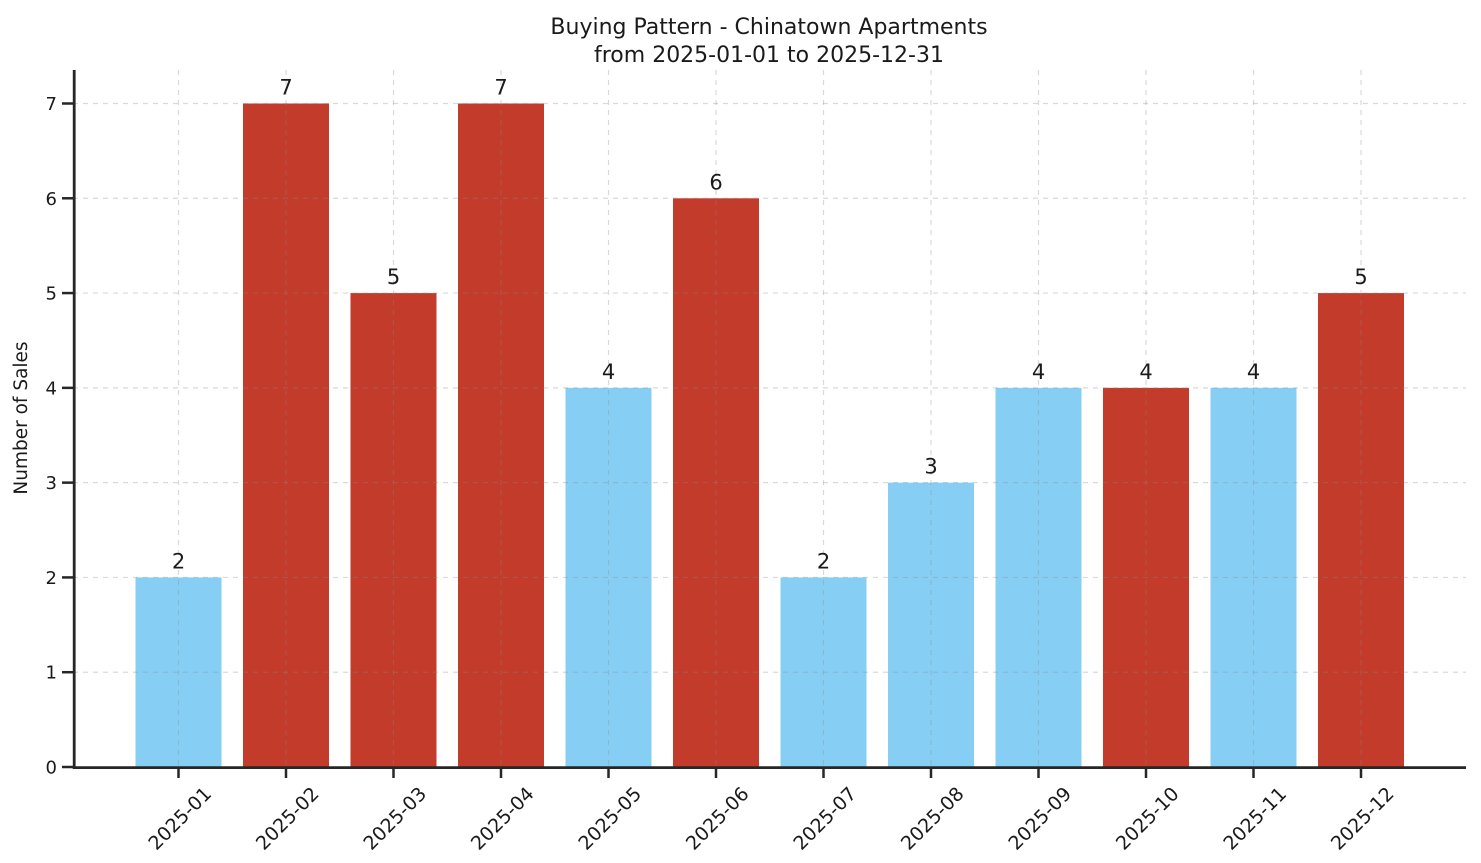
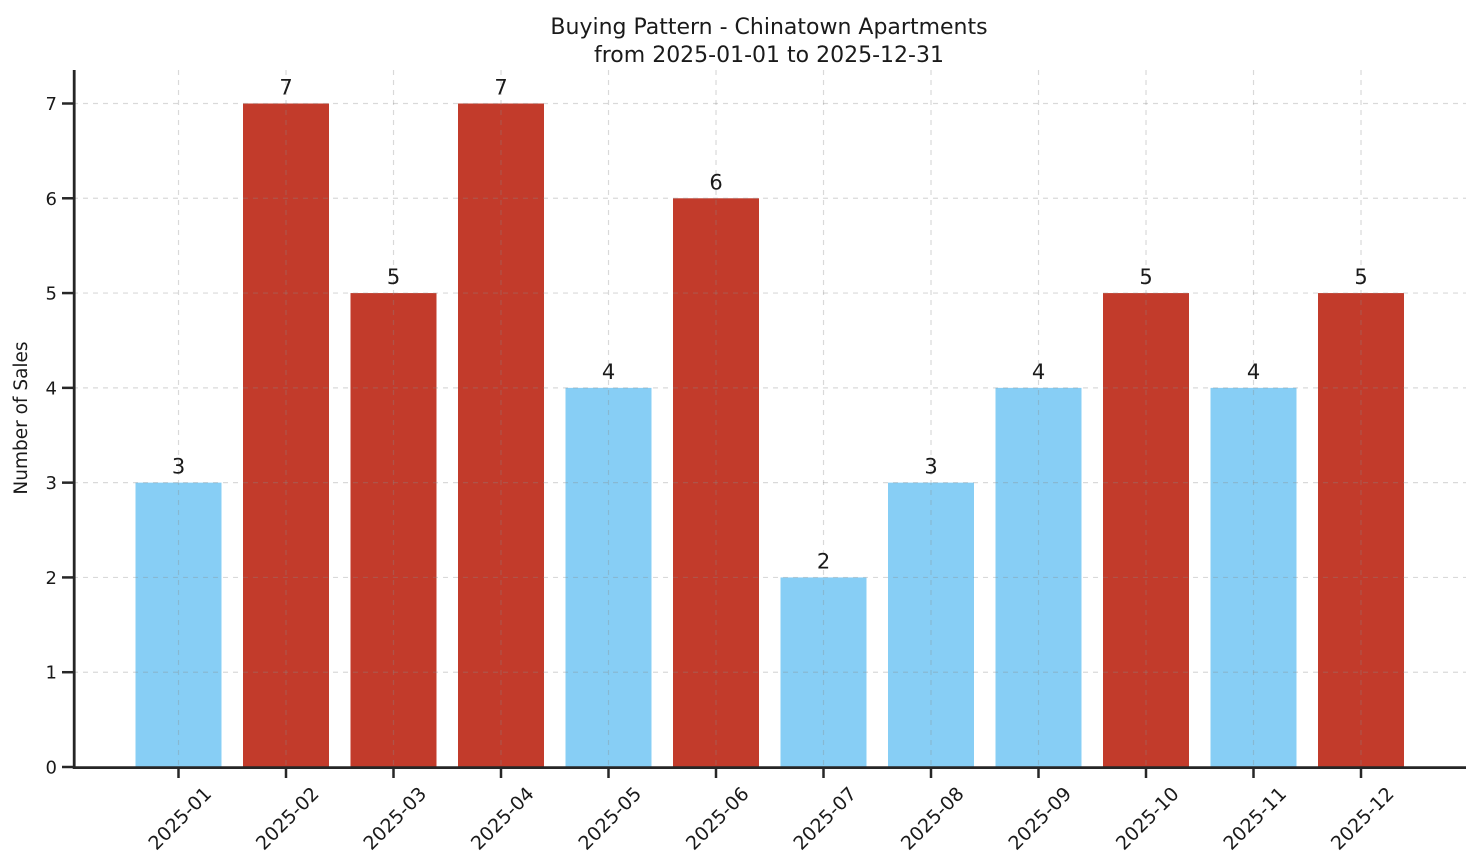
2025-01: 2 -> 3
2025-10: 4 -> 5
